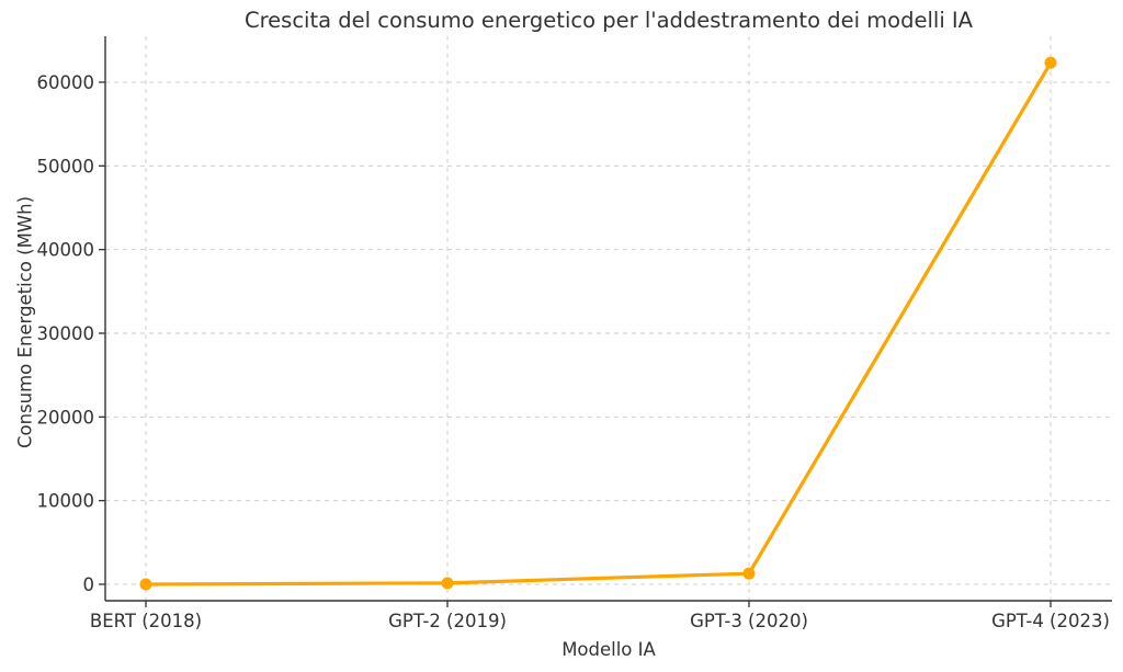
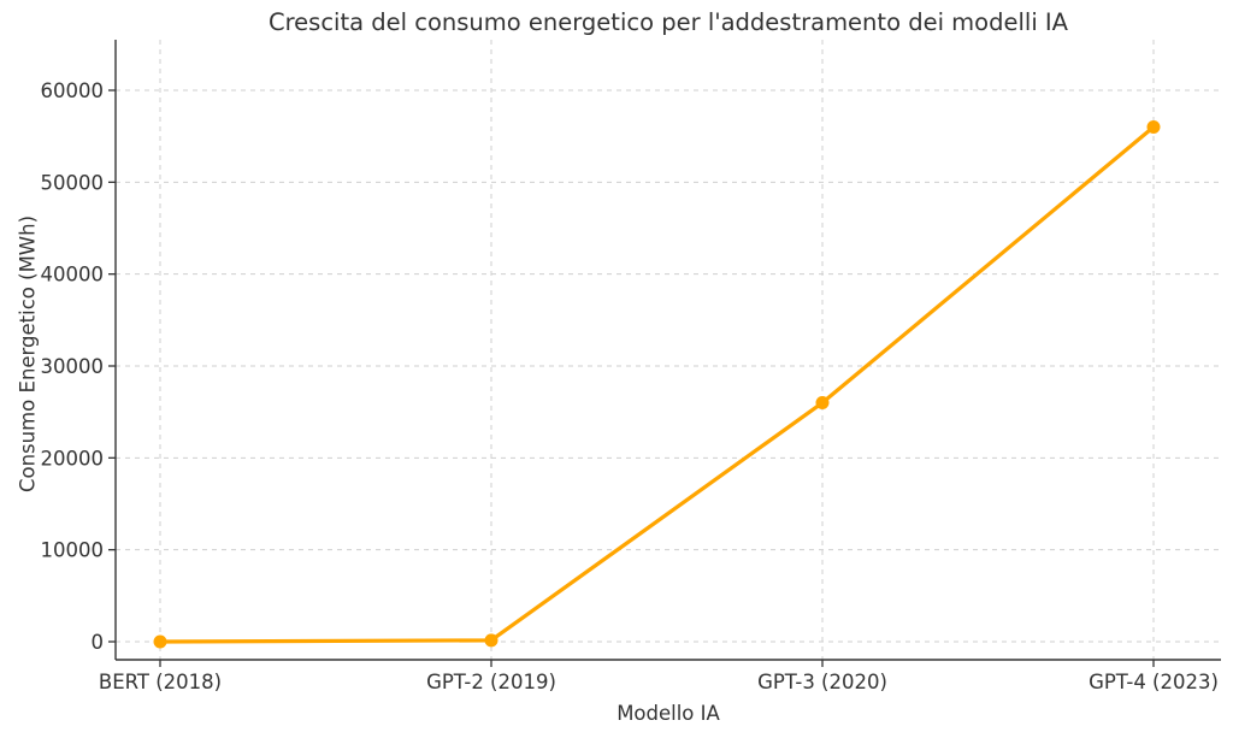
GPT-3 (2020): 1000 -> 26000
GPT-4 (2023): 62000 -> 56000
